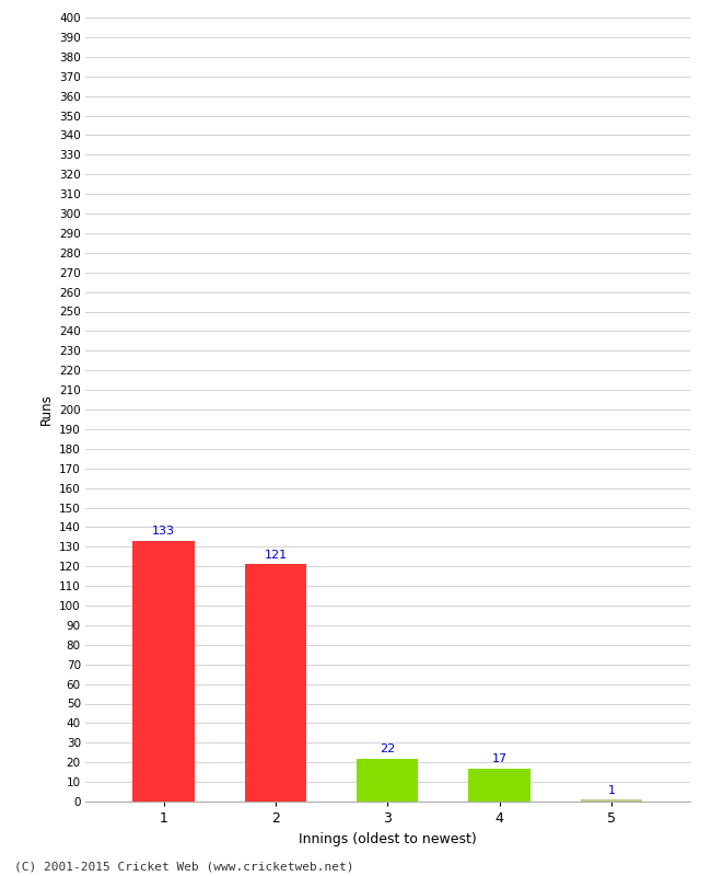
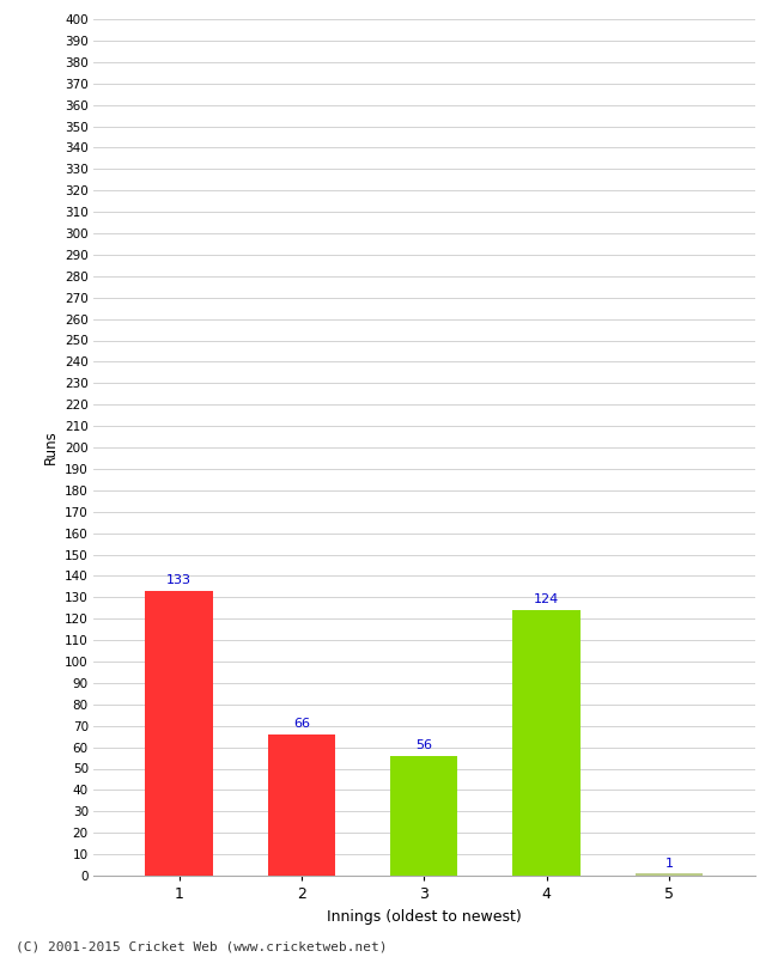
2: 121 -> 66
3: 22 -> 56
4: 17 -> 124
